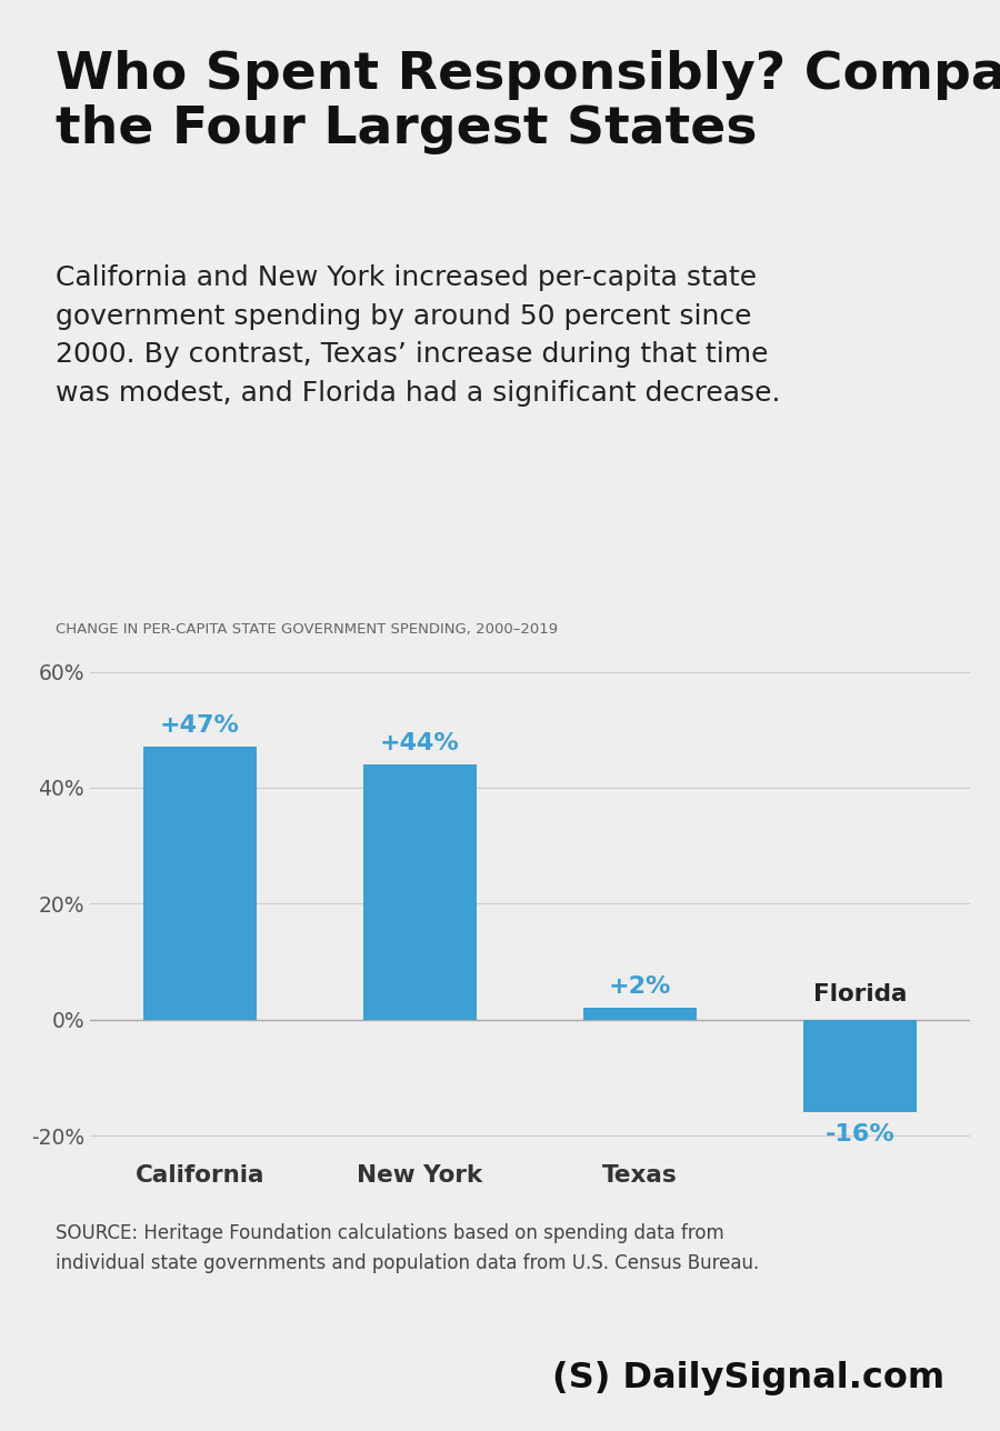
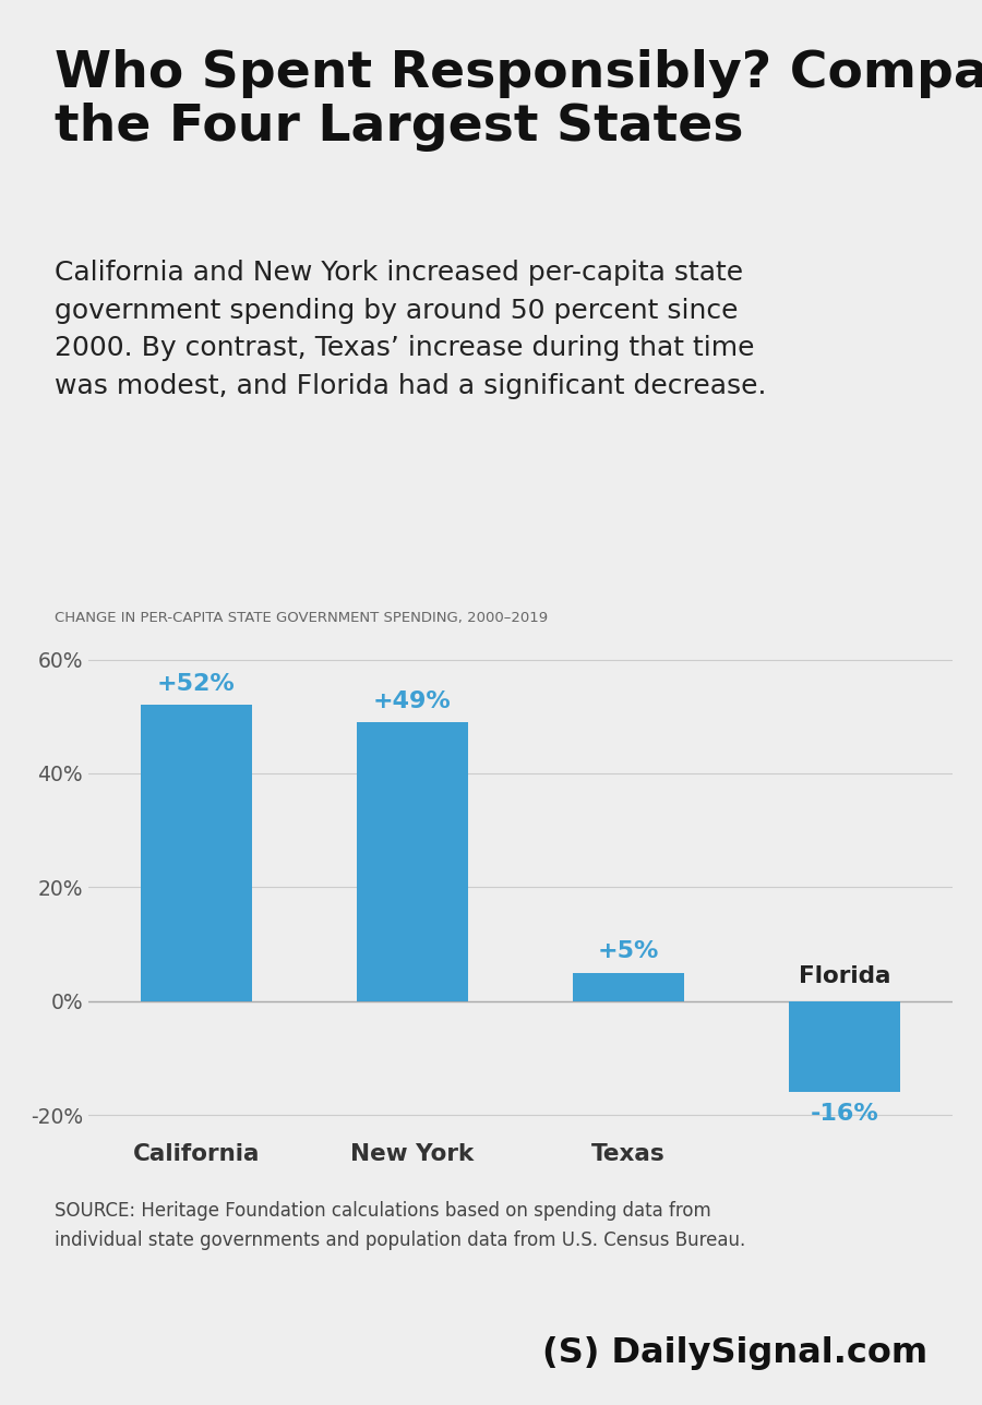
California: +47% -> +52%
New York: +44% -> +49%
Texas: +2% -> +5%
